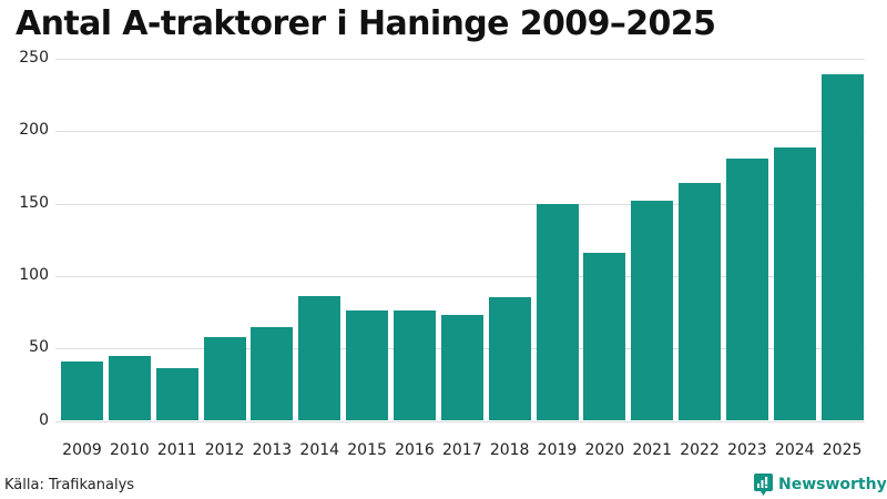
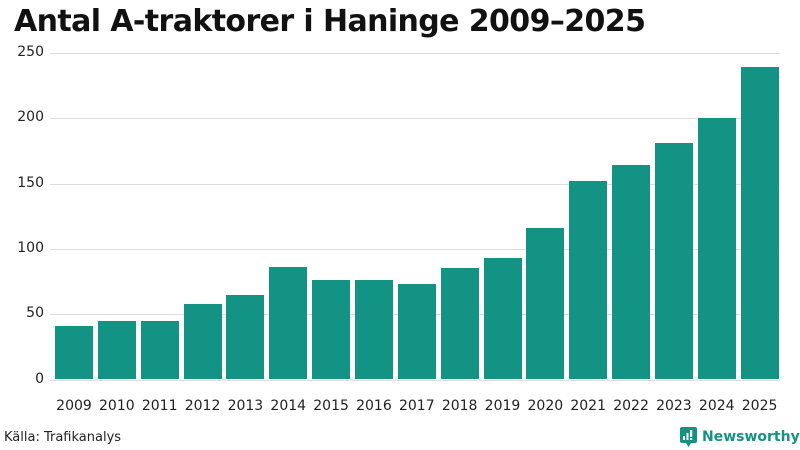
2011: 36 -> 45
2019: 150 -> 93
2024: 189 -> 200
